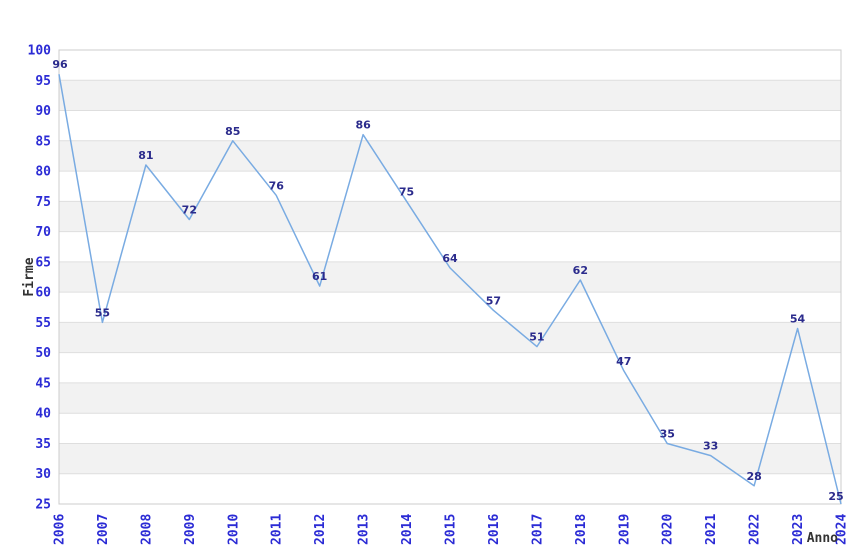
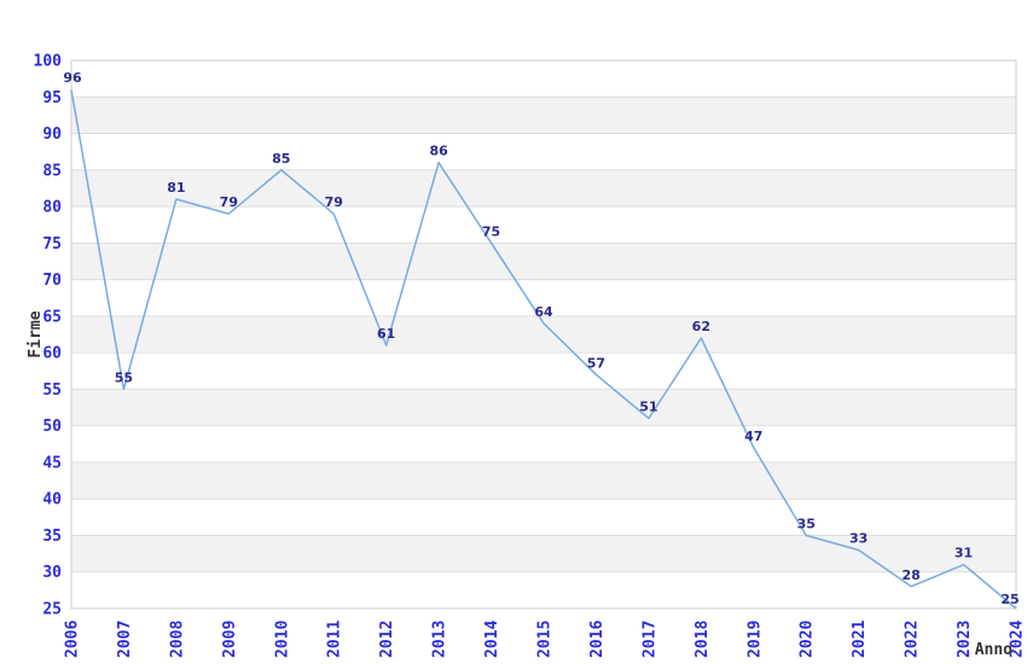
2009: 72 -> 79
2011: 76 -> 79
2023: 54 -> 31
